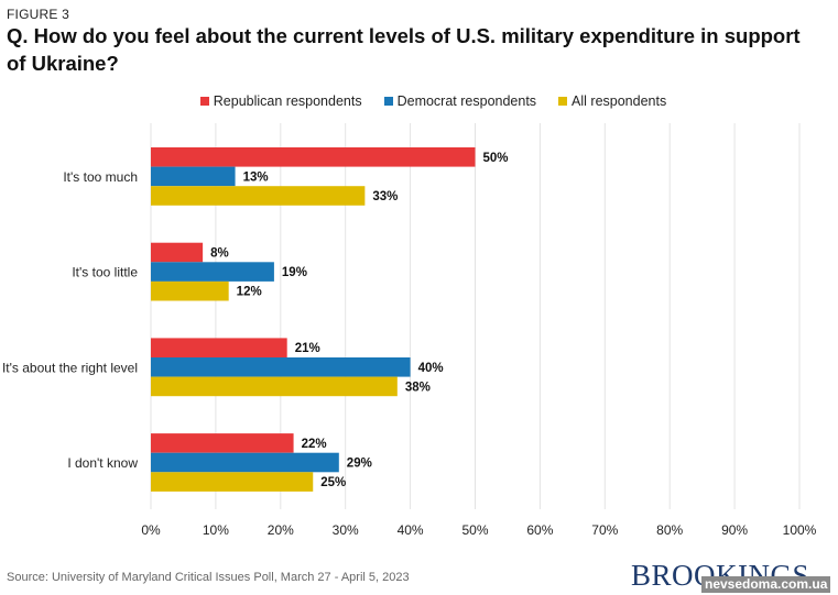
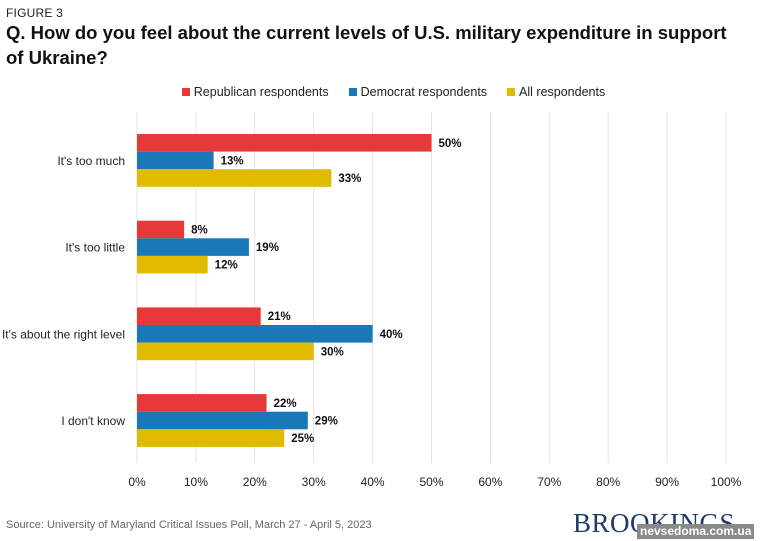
All respondents/It's about the right level: 38% -> 30%
